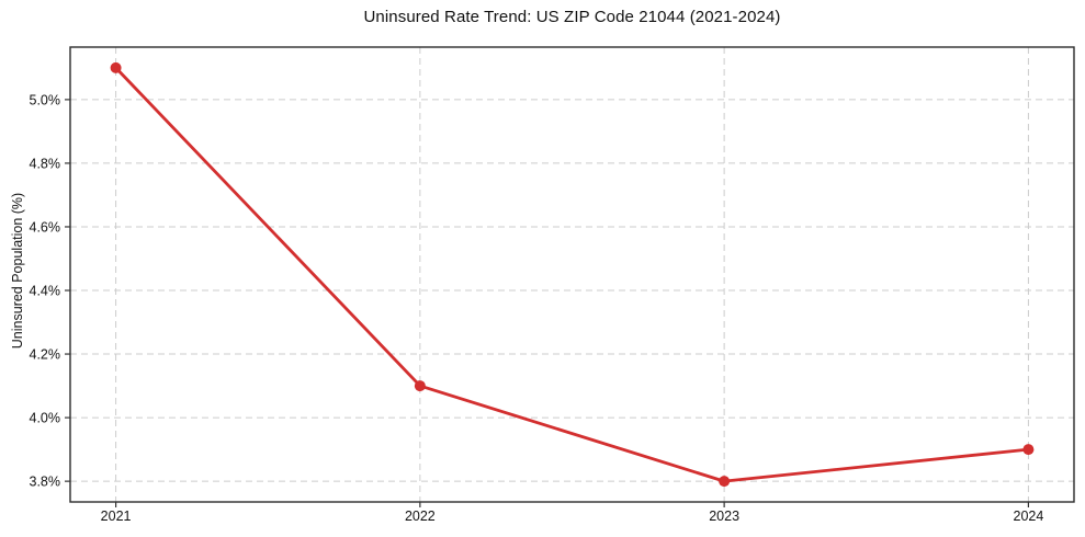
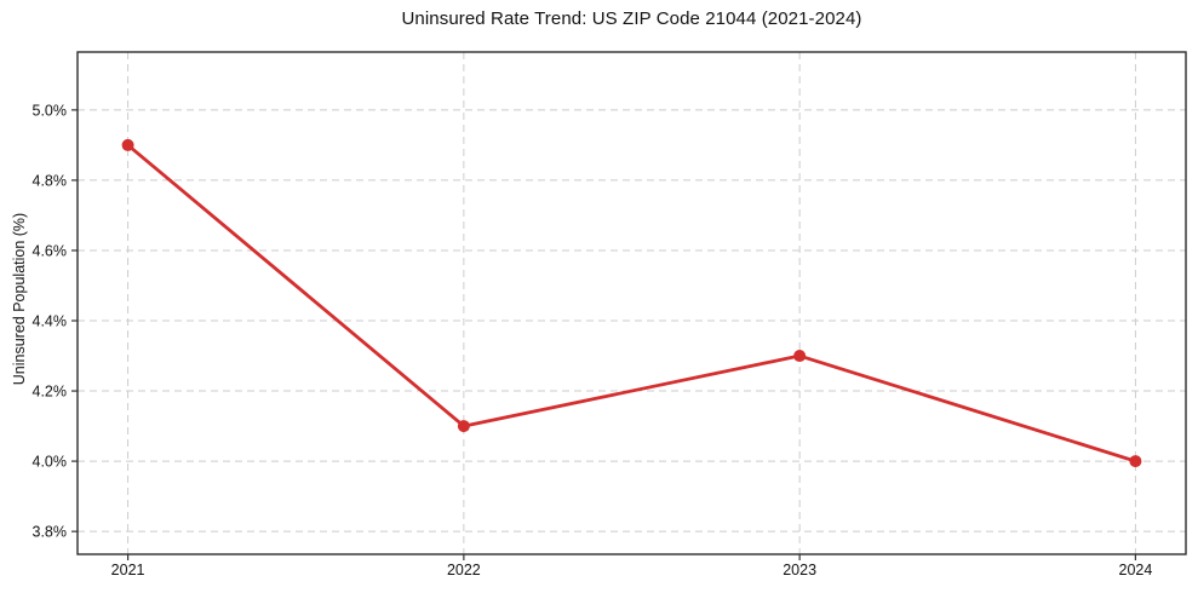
2021: 5.1% -> 4.9%
2023: 3.8% -> 4.3%
2024: 3.9% -> 4.0%
